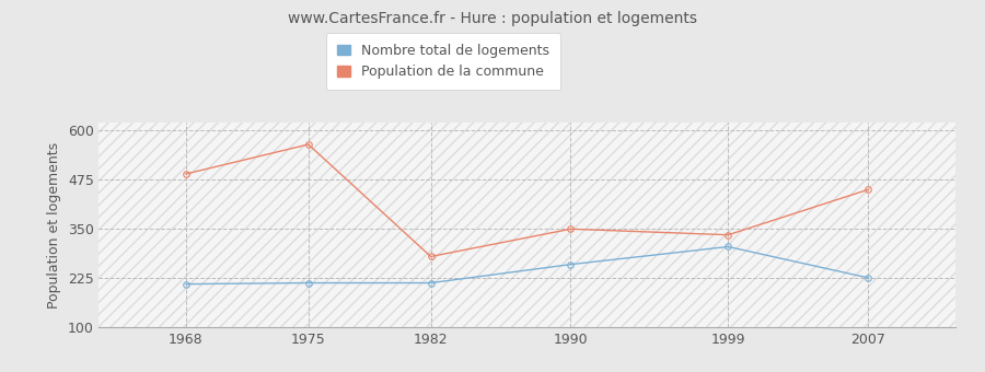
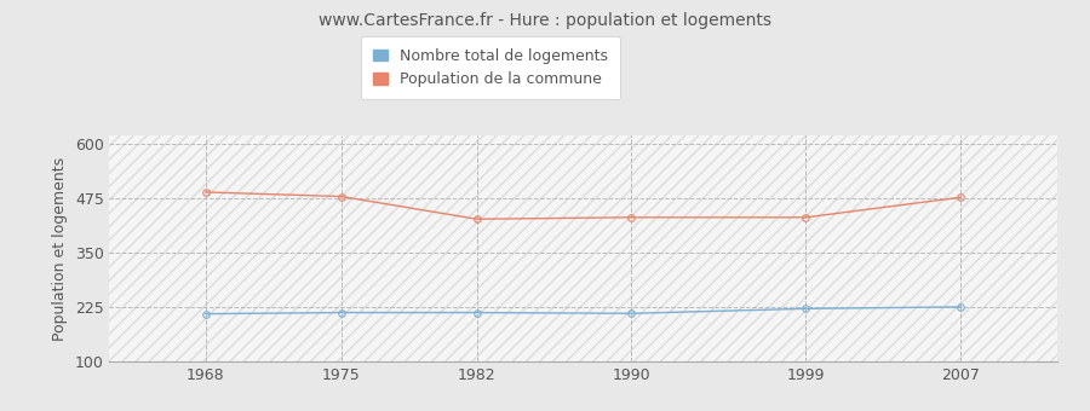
Population de la commune/1975: 565 -> 480
Population de la commune/1982: 280 -> 428
Nombre total de logements/1990: 260 -> 211
Population de la commune/1990: 350 -> 432
Nombre total de logements/1999: 305 -> 222
Population de la commune/1999: 335 -> 432
Population de la commune/2007: 450 -> 478
